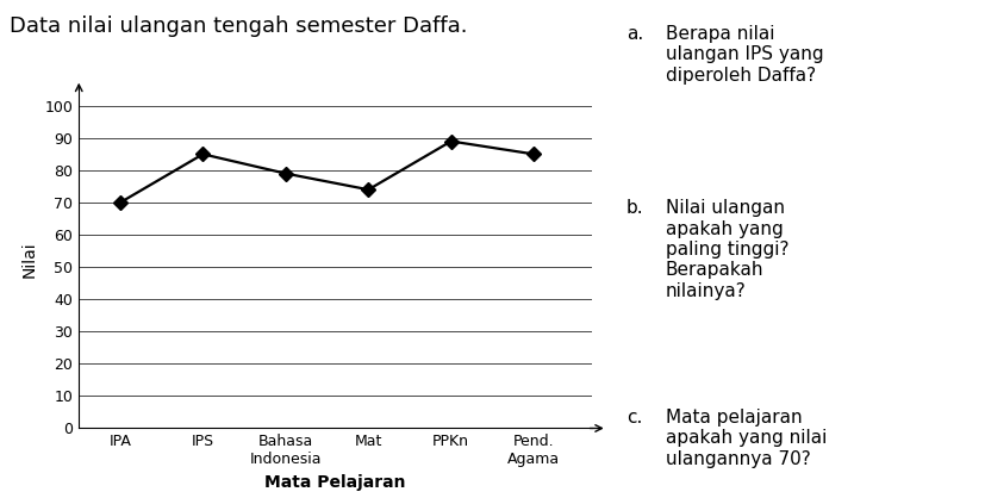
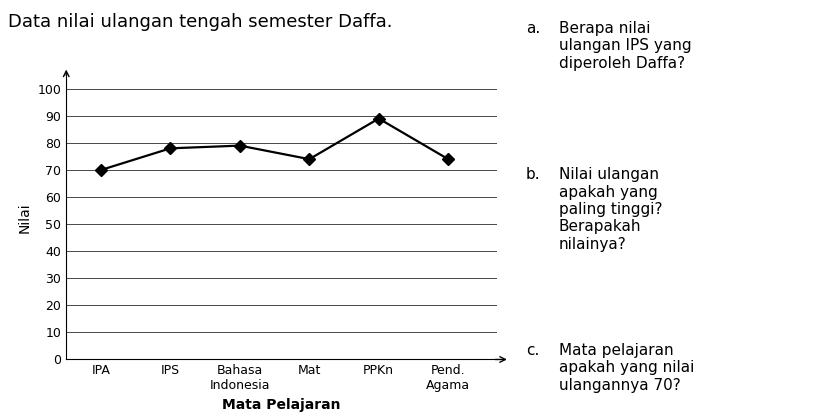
IPS: 85 -> 78
Pend. Agama: 85 -> 74
